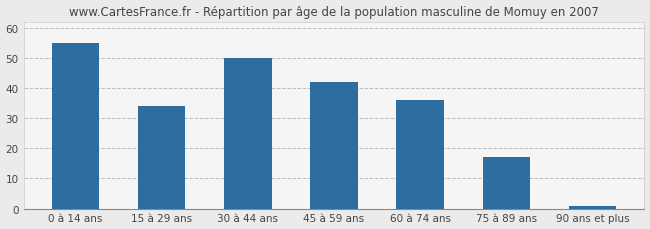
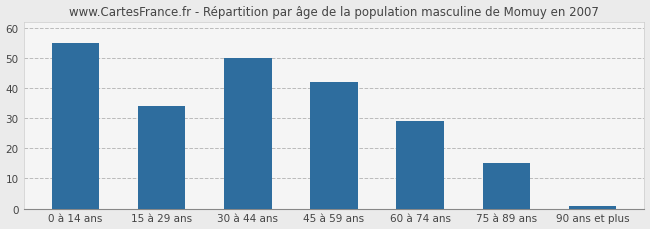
60 à 74 ans: 36 -> 29
75 à 89 ans: 17 -> 15
